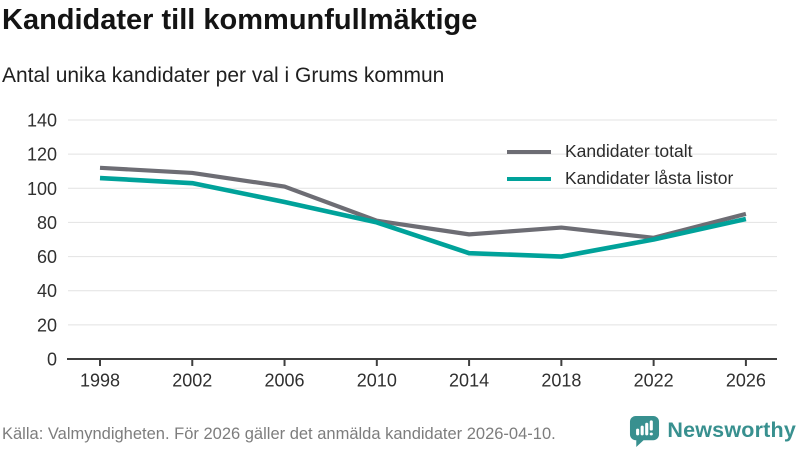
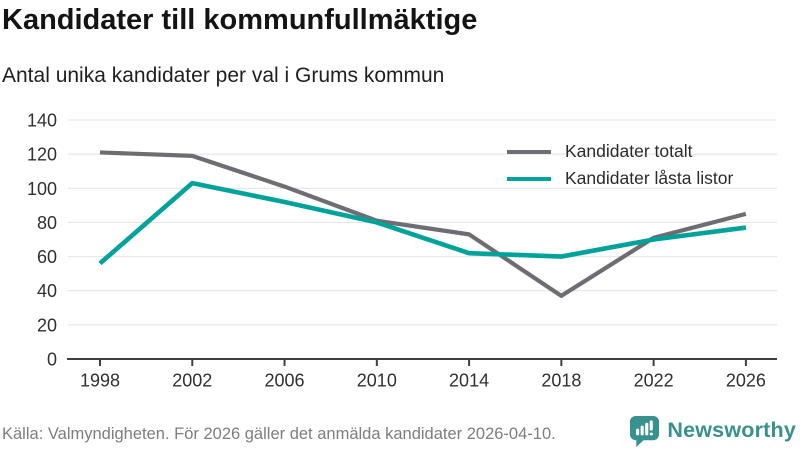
Kandidater totalt/1998: 112 -> 121
Kandidater låsta listor/1998: 106 -> 56
Kandidater totalt/2002: 109 -> 119
Kandidater totalt/2018: 77 -> 37
Kandidater låsta listor/2026: 82 -> 77
